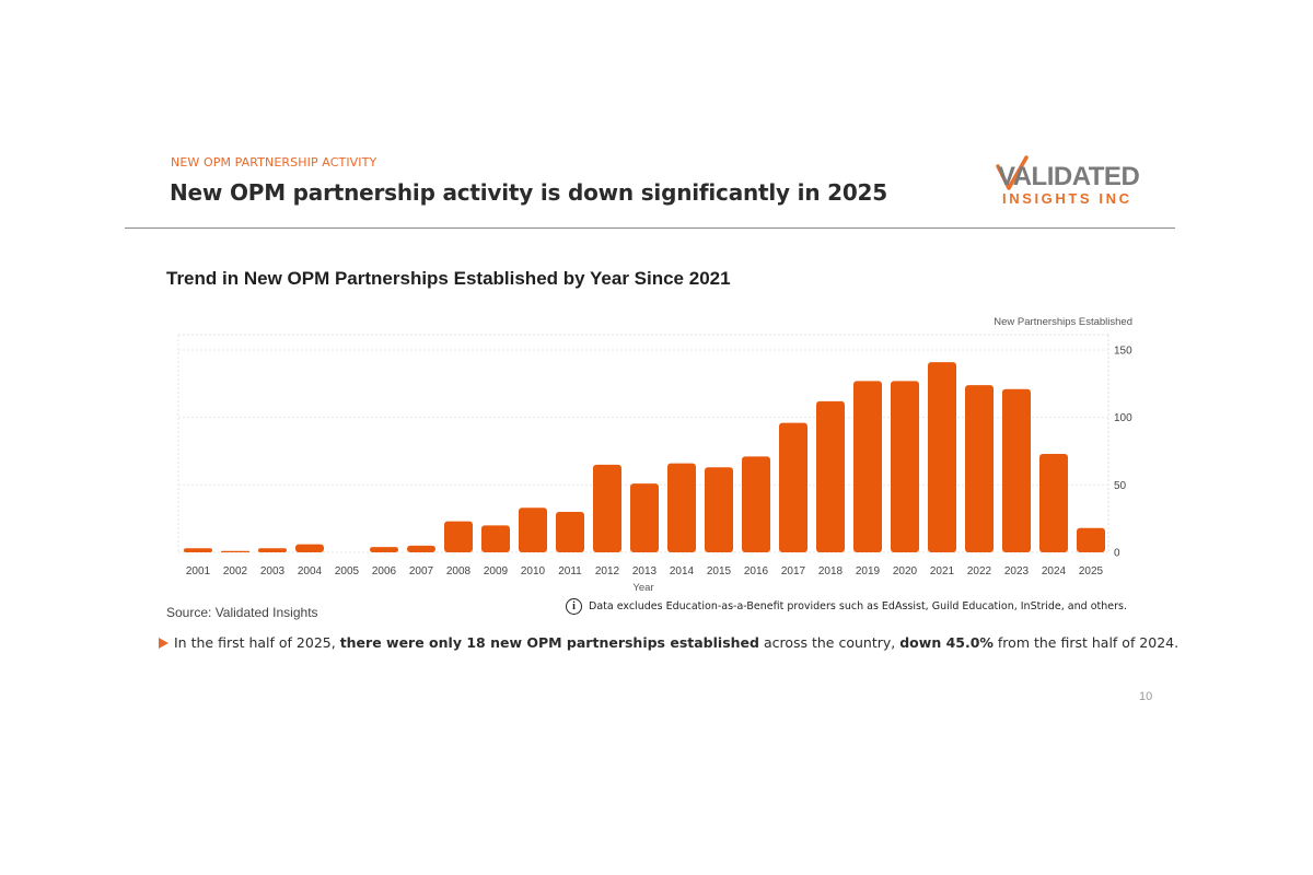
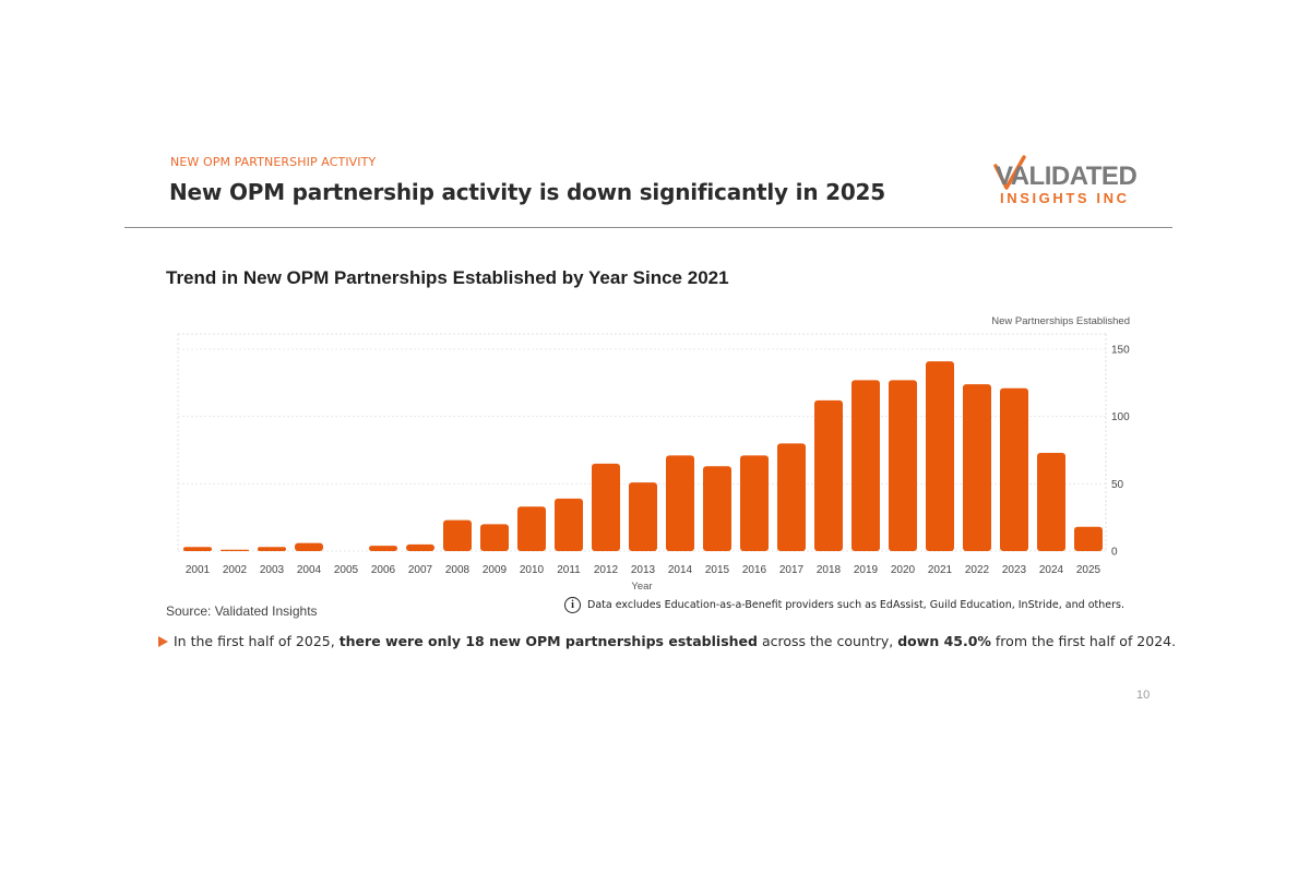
2011: 30 -> 39
2014: 66 -> 71
2017: 96 -> 80
